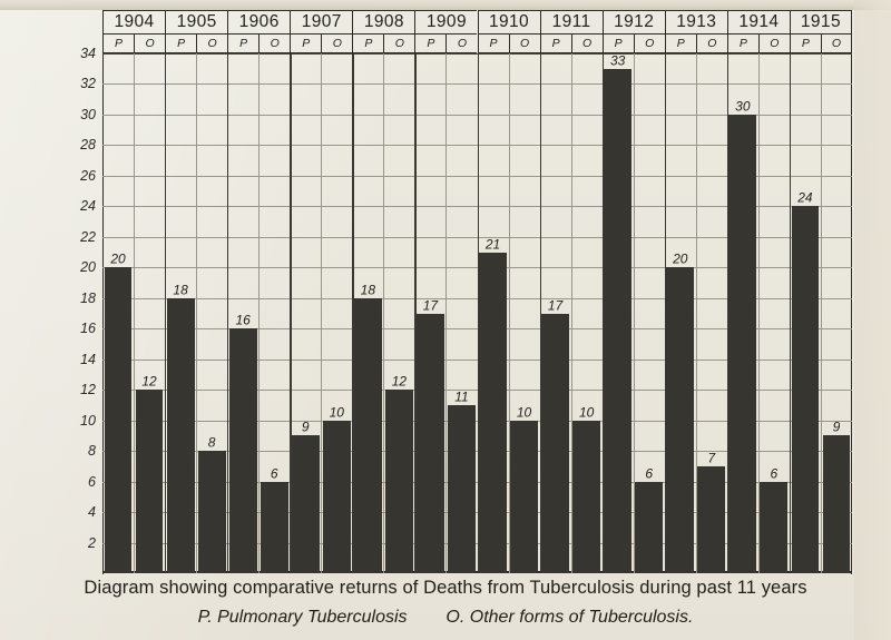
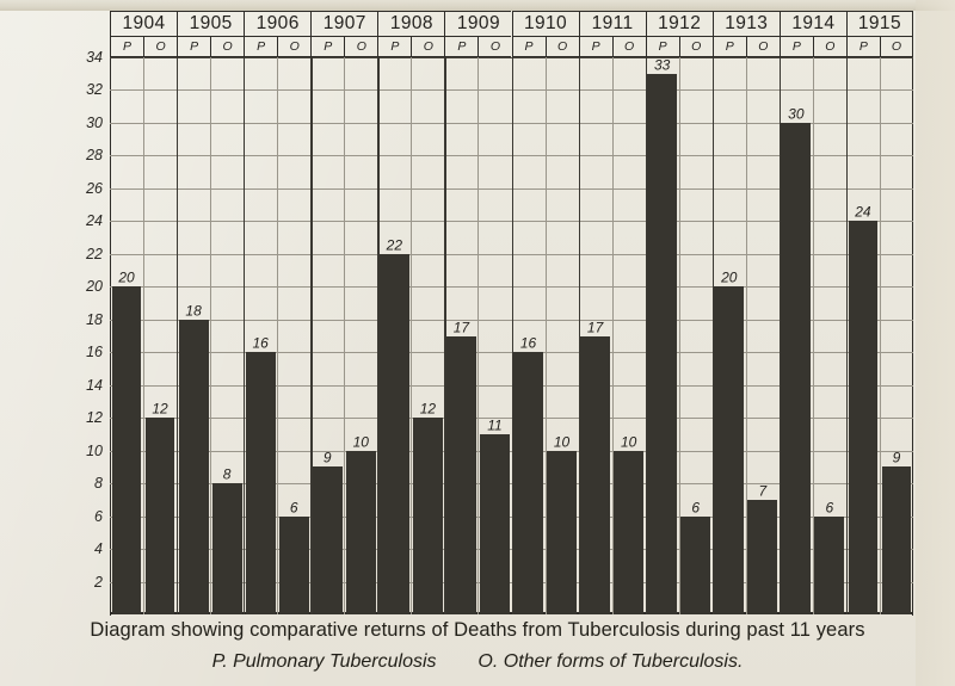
P. Pulmonary Tuberculosis/1908: 18 -> 22
P. Pulmonary Tuberculosis/1910: 21 -> 16
